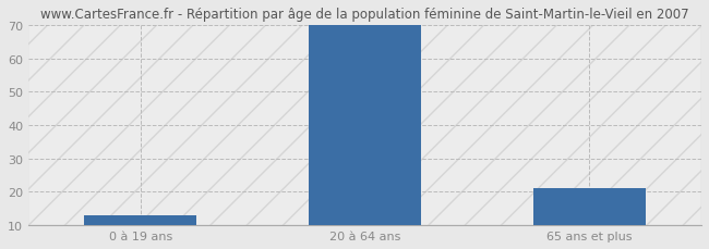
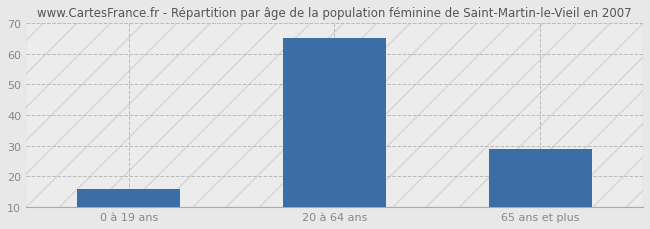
0 à 19 ans: 13 -> 16
20 à 64 ans: 70 -> 65
65 ans et plus: 21 -> 29
